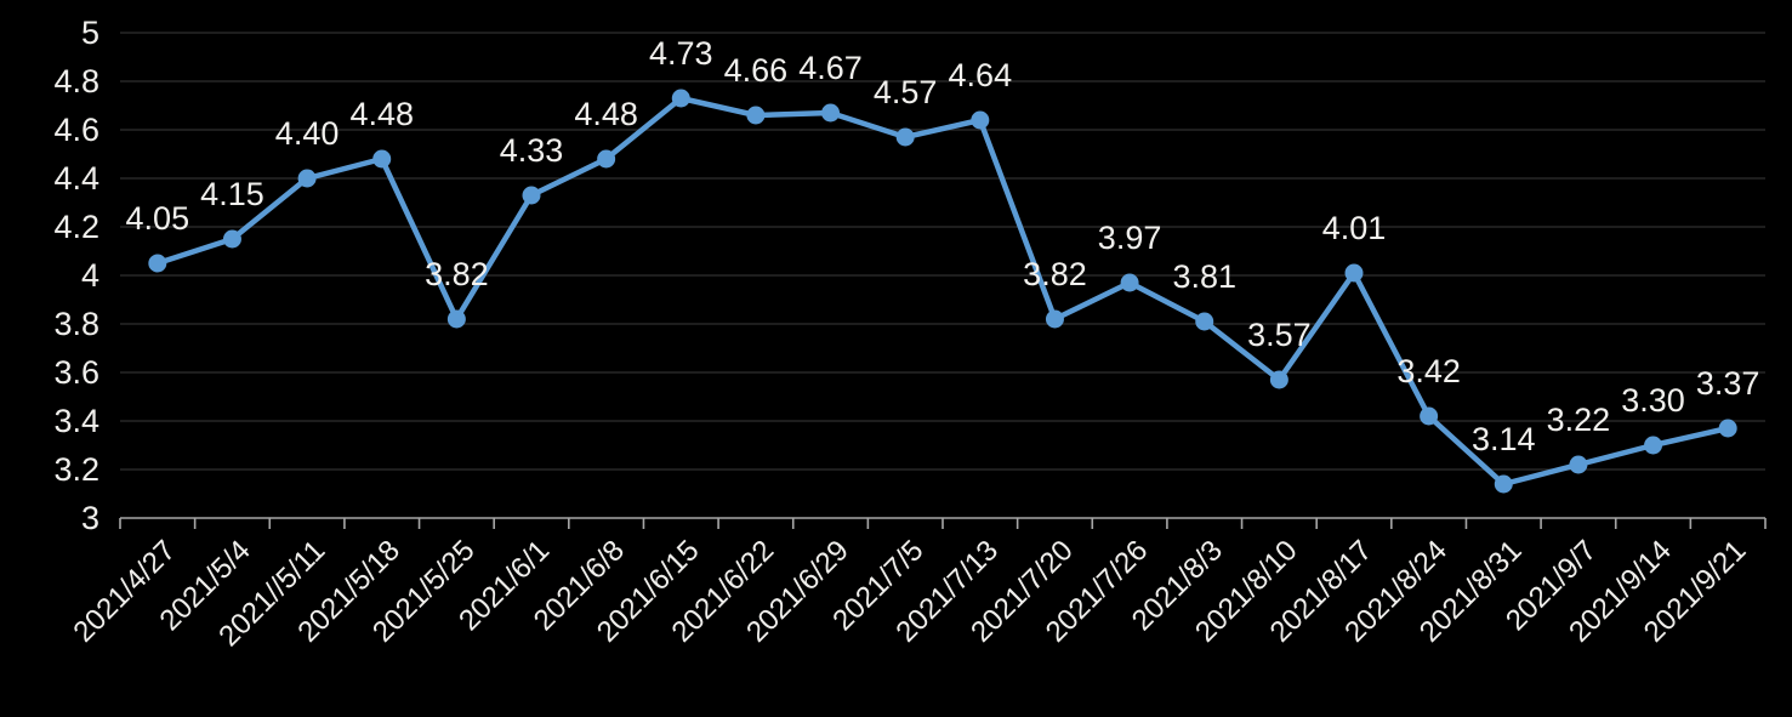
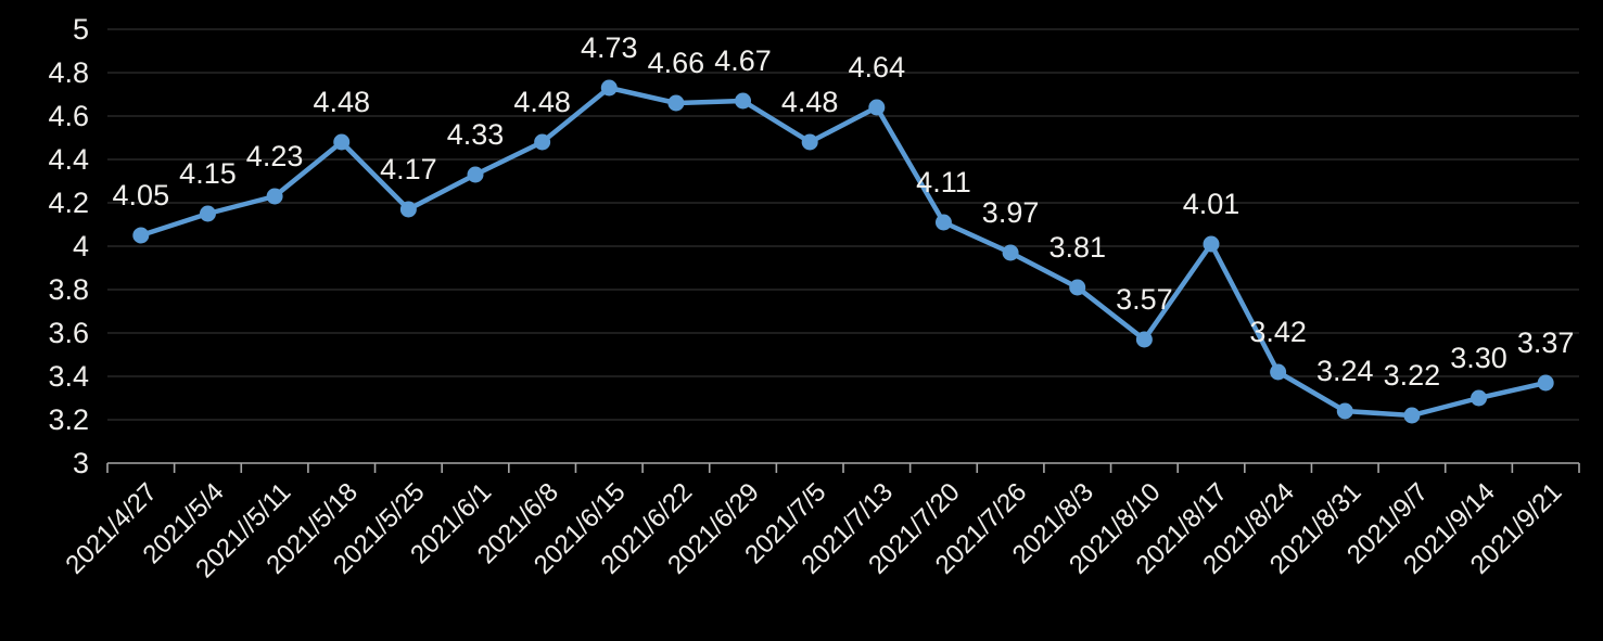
2021//5/11: 4.40 -> 4.23
2021/5/25: 3.82 -> 4.17
2021/7/5: 4.57 -> 4.48
2021/7/20: 3.82 -> 4.11
2021/8/31: 3.14 -> 3.24
